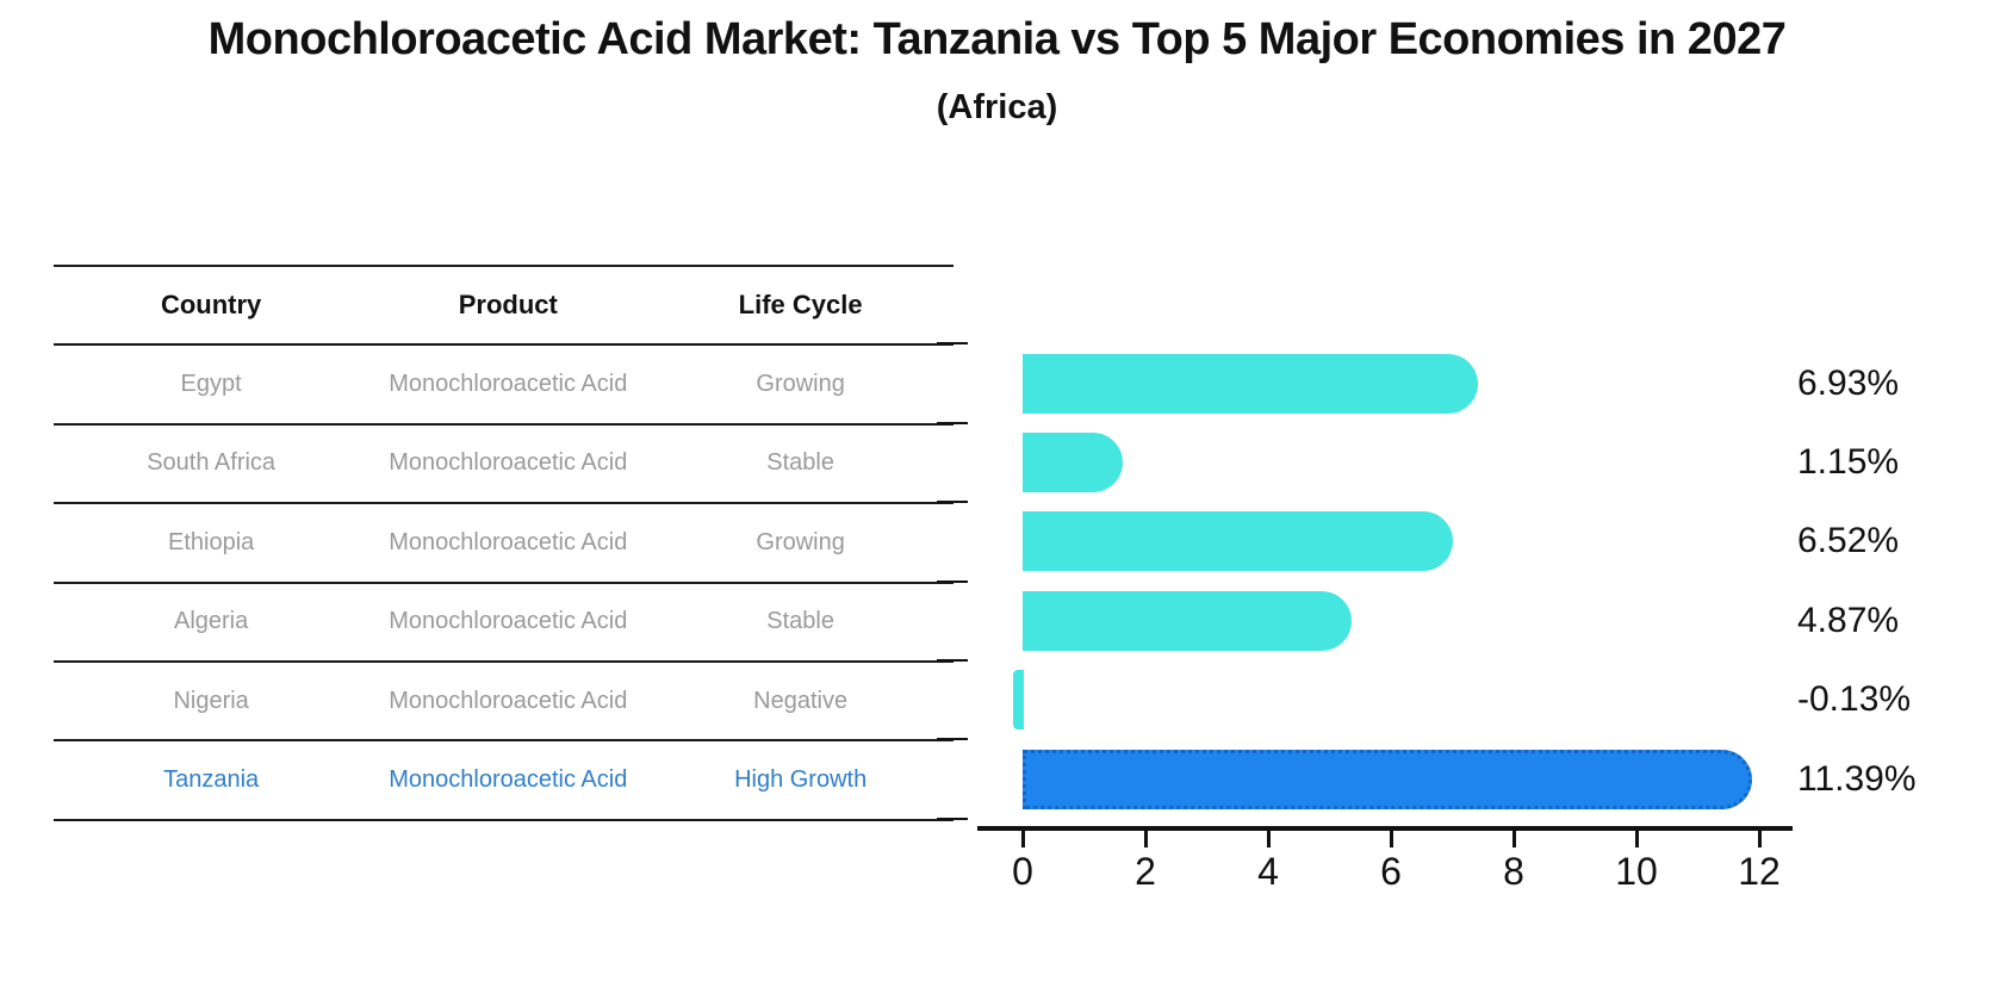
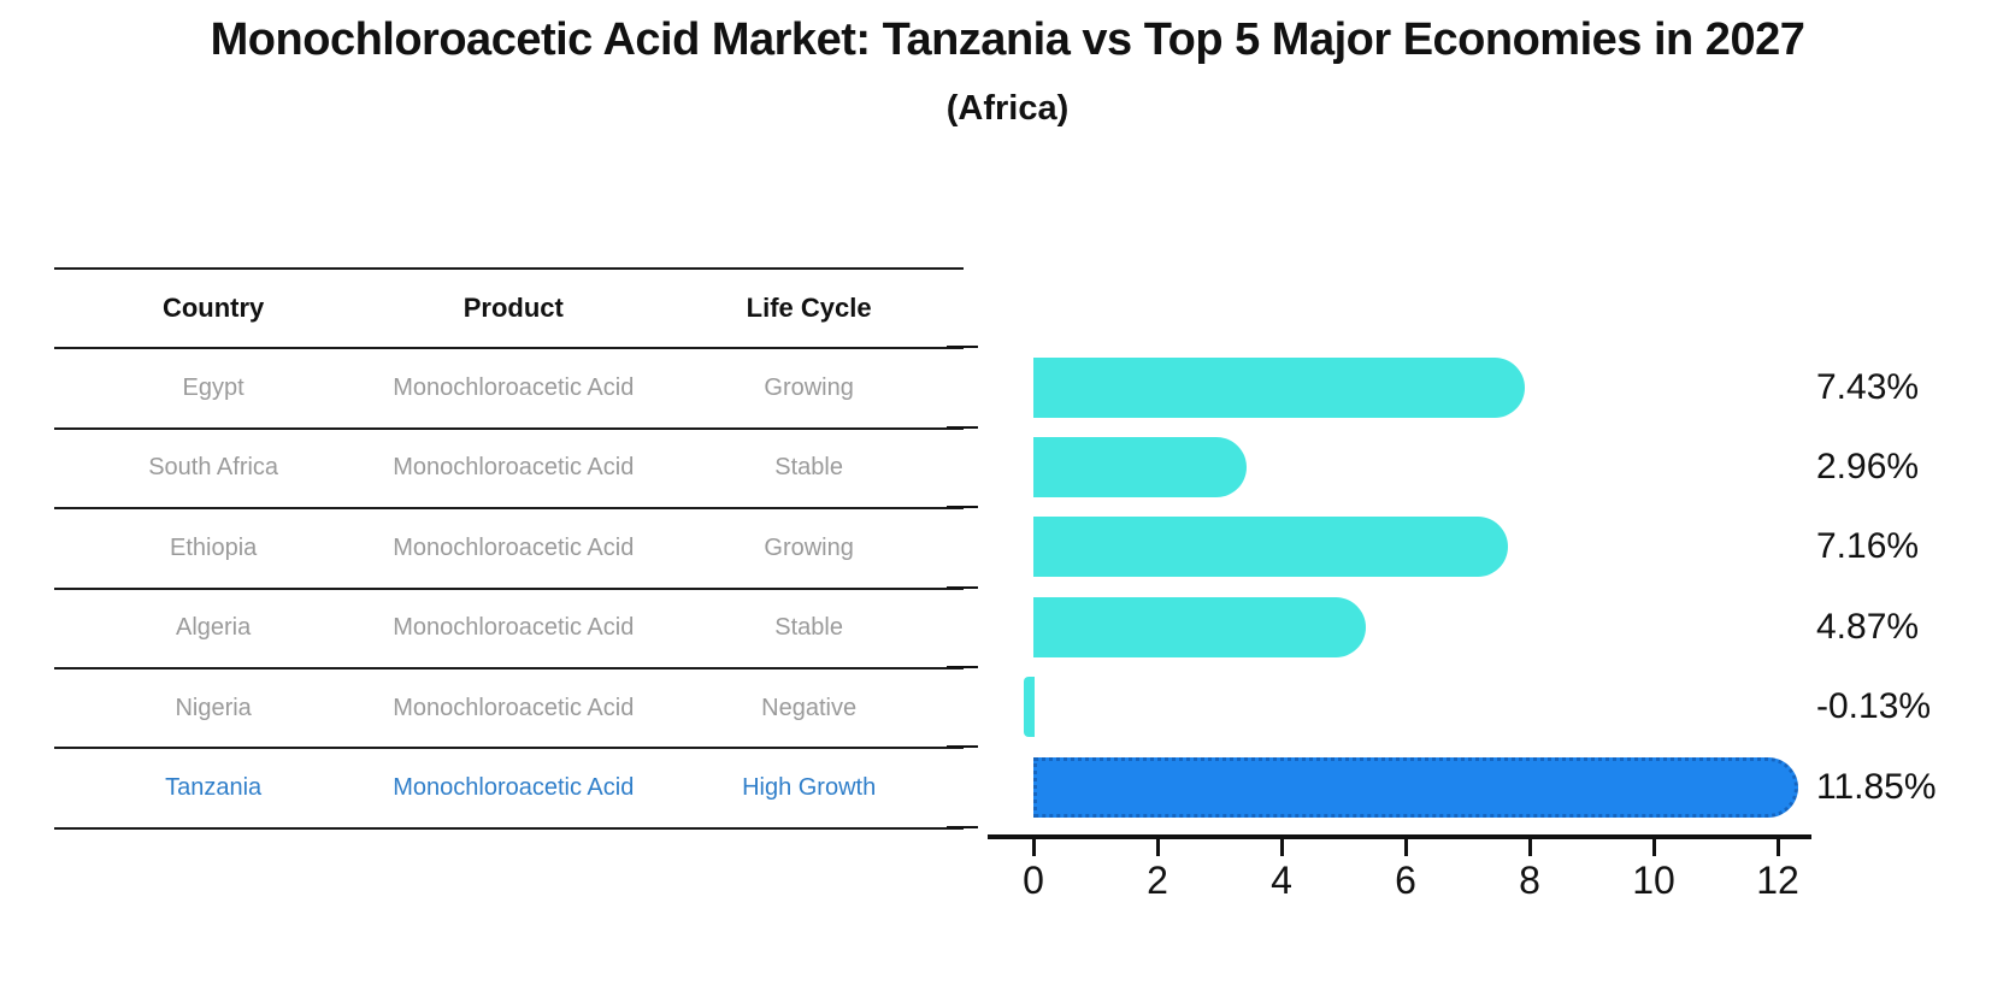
Egypt: 6.93% -> 7.43%
South Africa: 1.15% -> 2.96%
Ethiopia: 6.52% -> 7.16%
Tanzania: 11.39% -> 11.85%
